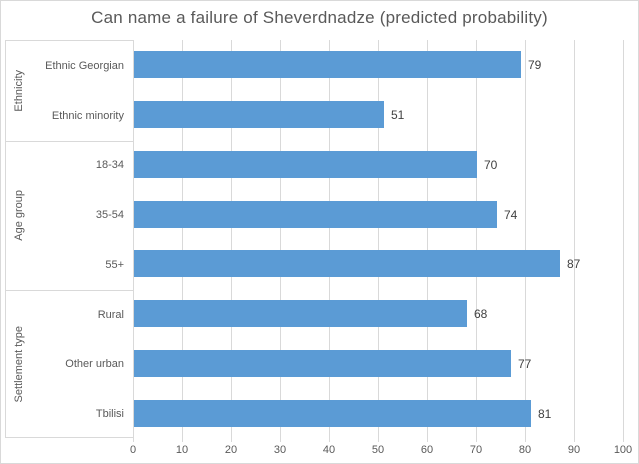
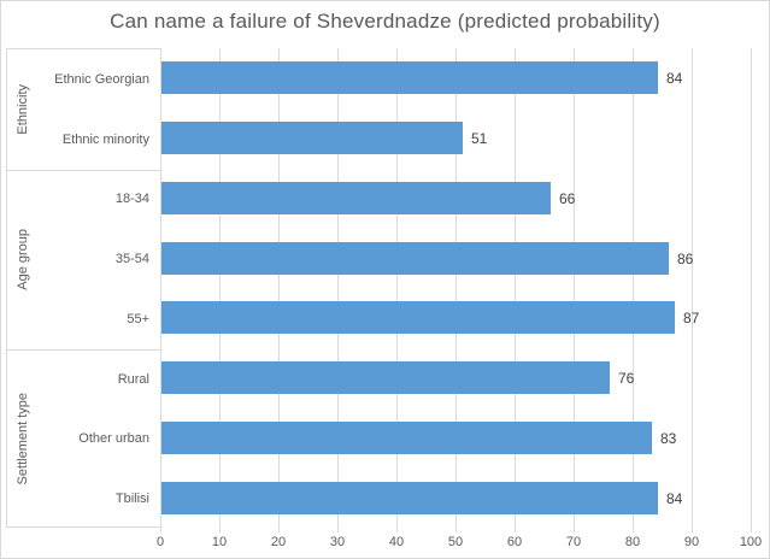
Ethnic Georgian: 79 -> 84
18-34: 70 -> 66
35-54: 74 -> 86
Rural: 68 -> 76
Other urban: 77 -> 83
Tbilisi: 81 -> 84
